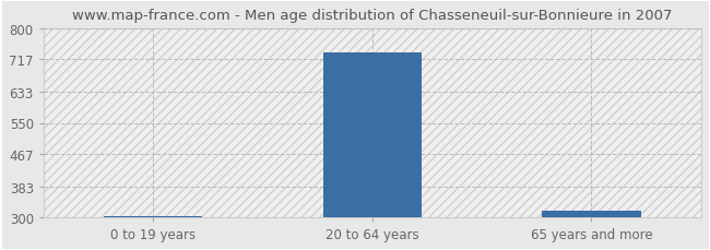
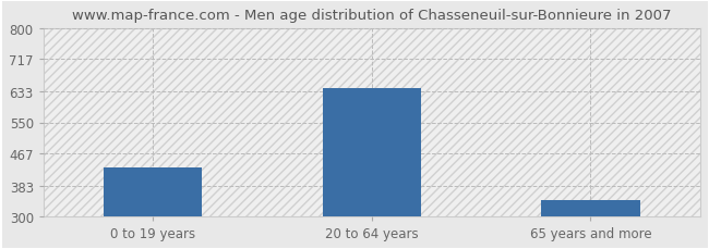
0 to 19 years: 304 -> 430
20 to 64 years: 737 -> 640
65 years and more: 318 -> 345
